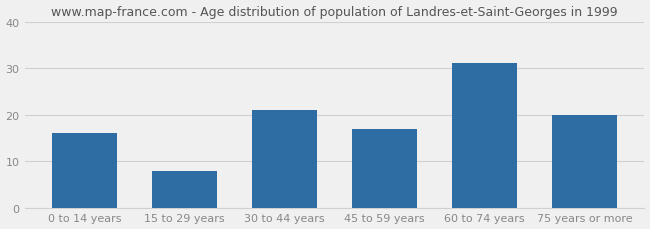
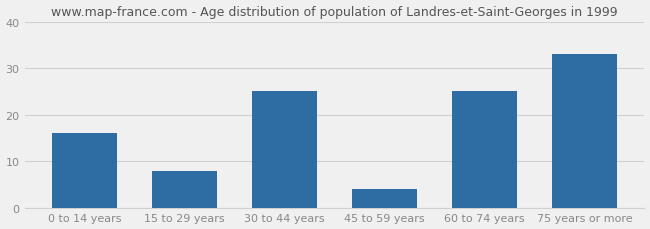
30 to 44 years: 21 -> 25
45 to 59 years: 17 -> 4
60 to 74 years: 31 -> 25
75 years or more: 20 -> 33
